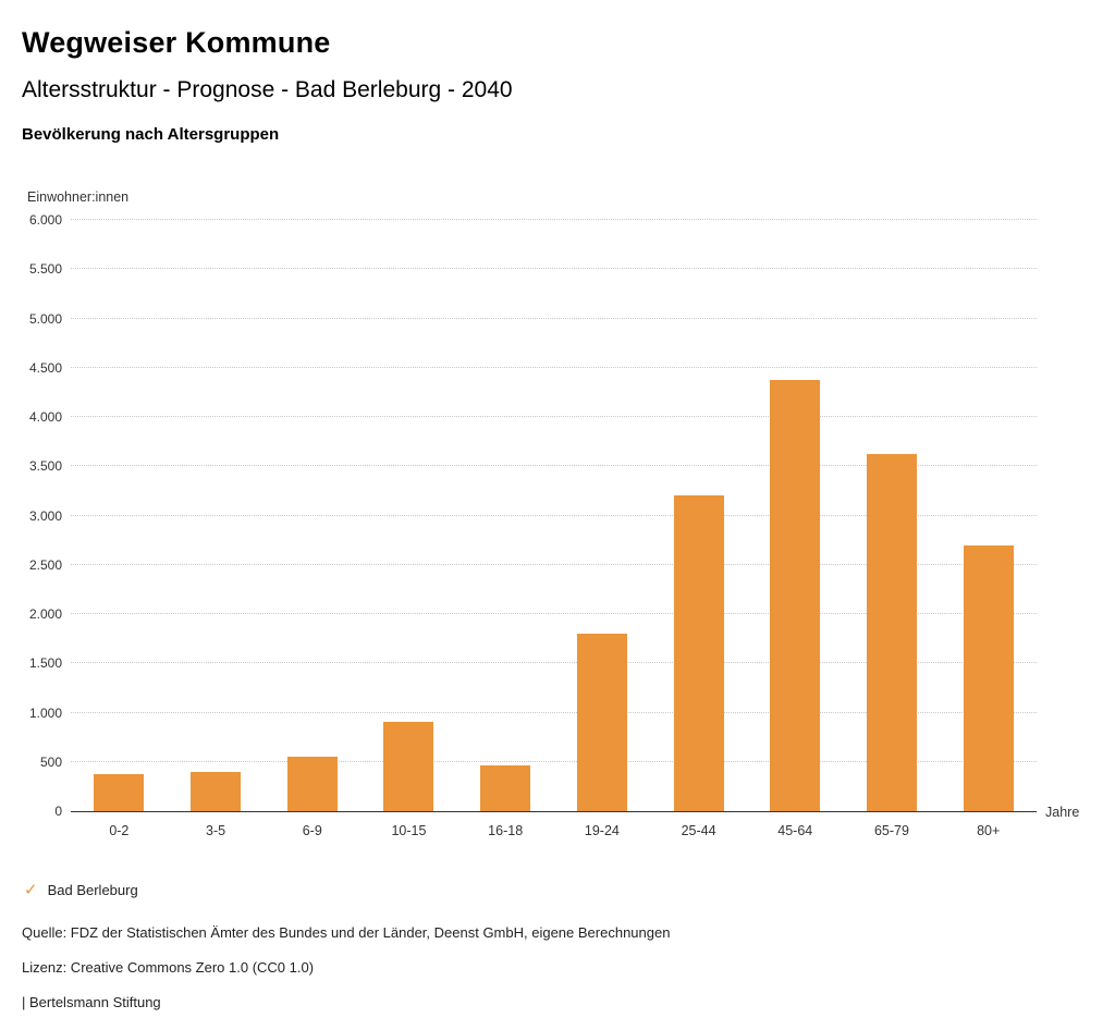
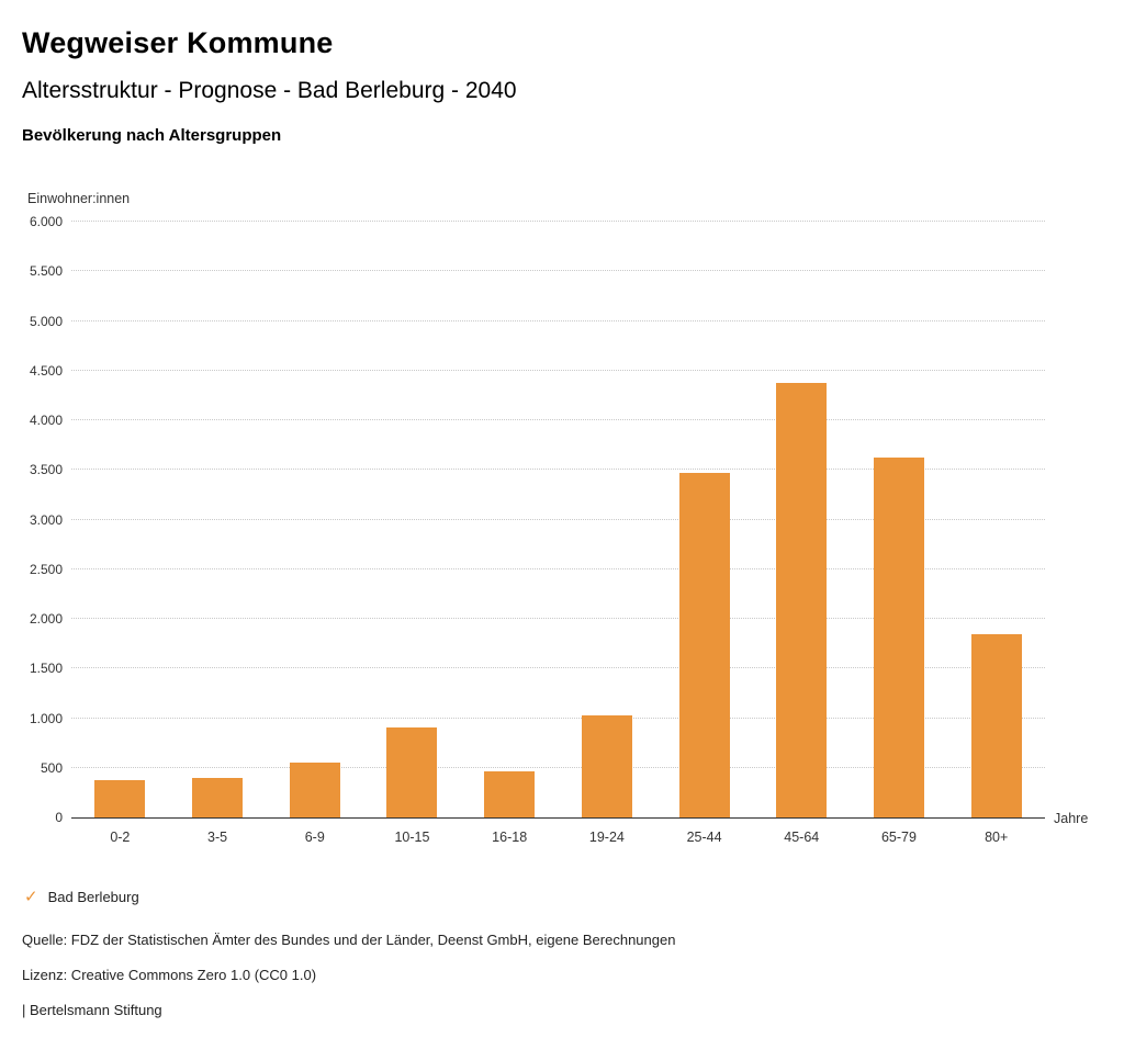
19-24: 1800 -> 1000
25-44: 3200 -> 3500
80+: 2700 -> 1800
